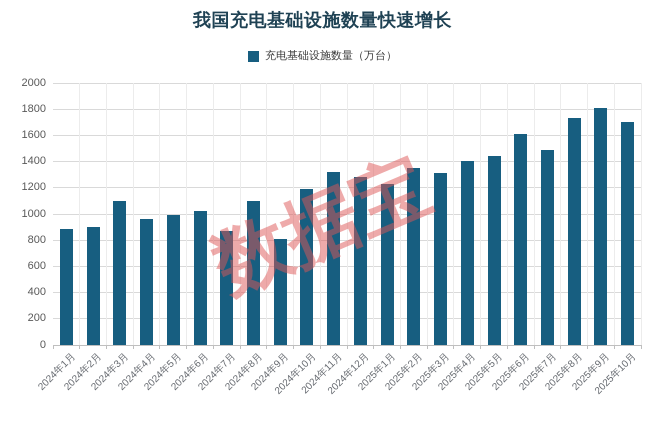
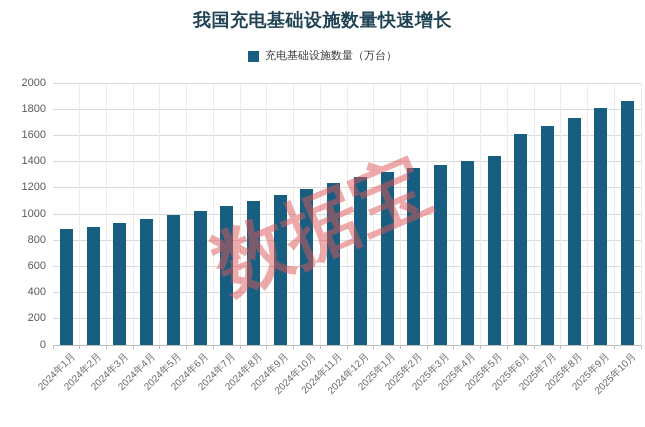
2024年3月: 1100 -> 930
2024年7月: 870 -> 1060
2024年9月: 810 -> 1140
2024年11月: 1320 -> 1240
2025年1月: 1230 -> 1320
2025年3月: 1310 -> 1380
2025年7月: 1490 -> 1670
2025年10月: 1700 -> 1870
